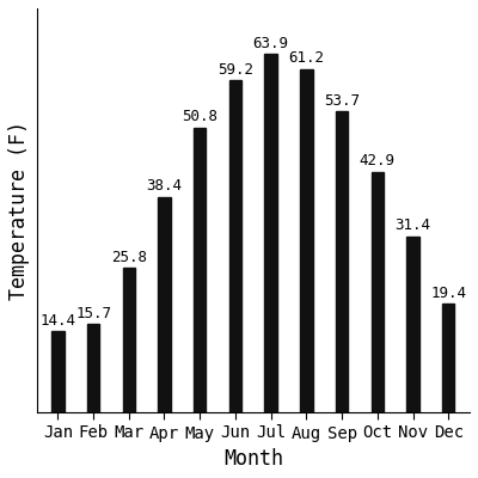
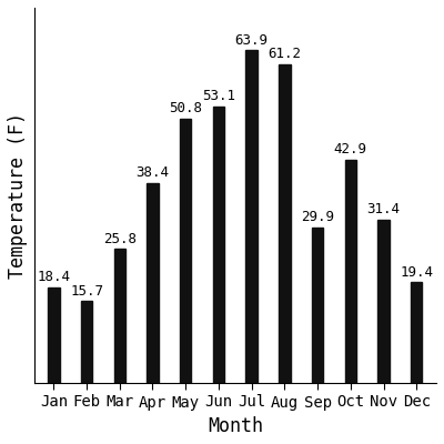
Jan: 14.4 -> 18.4
Jun: 59.2 -> 53.1
Sep: 53.7 -> 29.9
